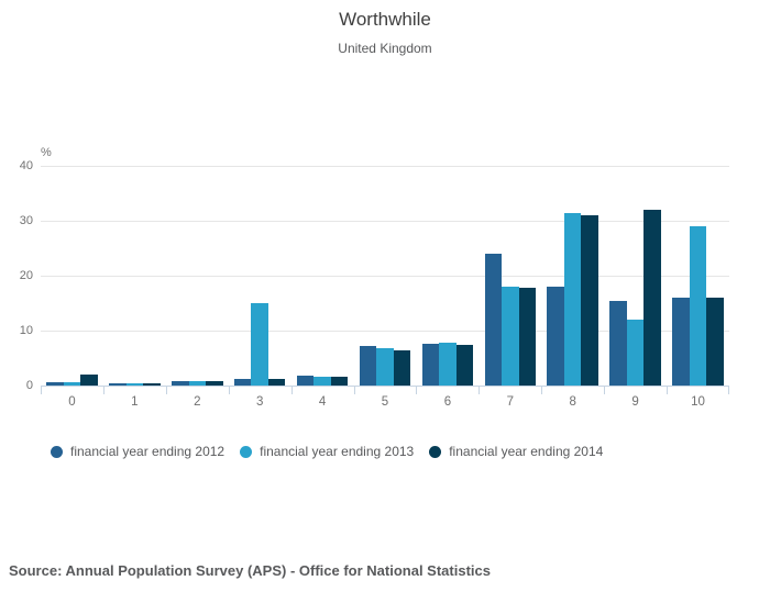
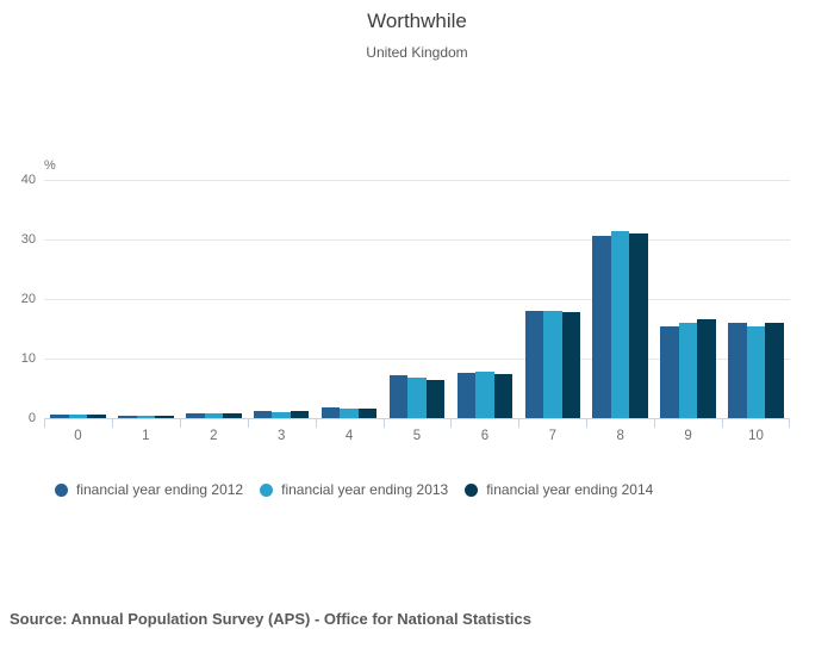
financial year ending 2014/0: 2 -> 1
financial year ending 2013/3: 15 -> 1
financial year ending 2012/7: 24 -> 18
financial year ending 2012/8: 18 -> 31
financial year ending 2013/9: 12 -> 16
financial year ending 2014/9: 32 -> 17
financial year ending 2013/10: 29 -> 15
